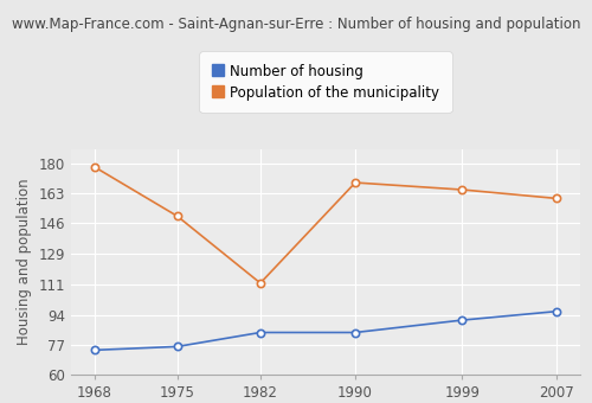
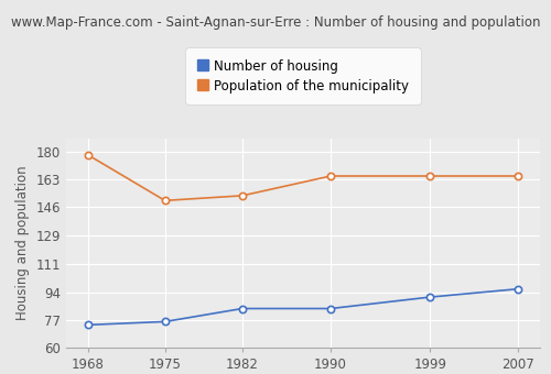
Population of the municipality/1982: 112 -> 153
Population of the municipality/1990: 169 -> 165
Population of the municipality/2007: 160 -> 165
